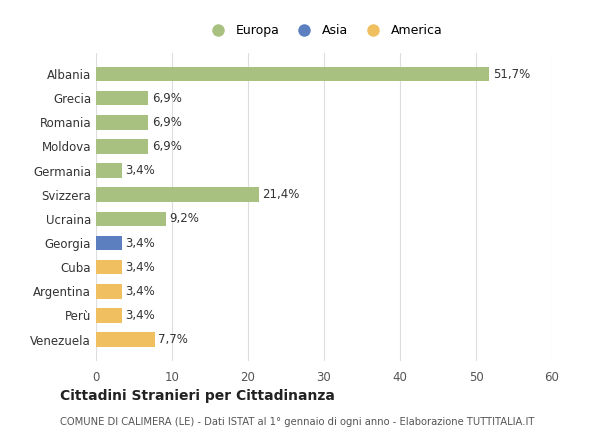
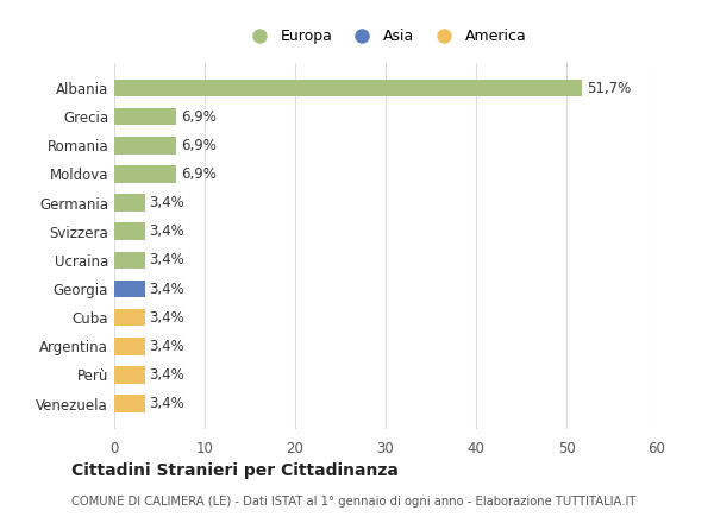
Svizzera: 21,4% -> 3,4%
Ucraina: 9,2% -> 3,4%
Venezuela: 7,7% -> 3,4%
